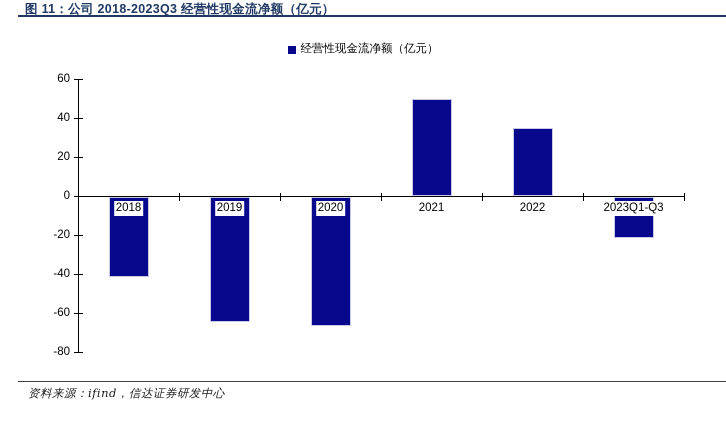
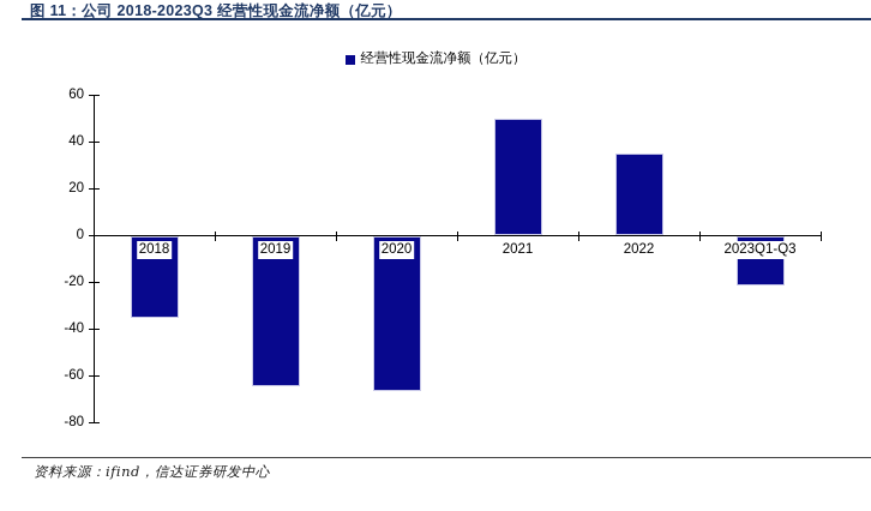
2018: -41 -> -35
